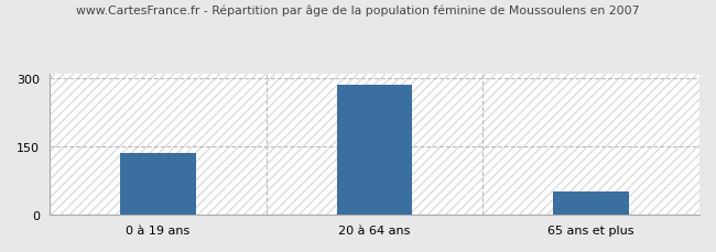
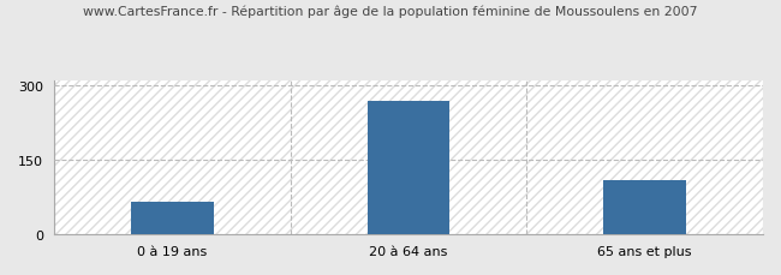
0 à 19 ans: 136 -> 65
20 à 64 ans: 287 -> 270
65 ans et plus: 50 -> 110
